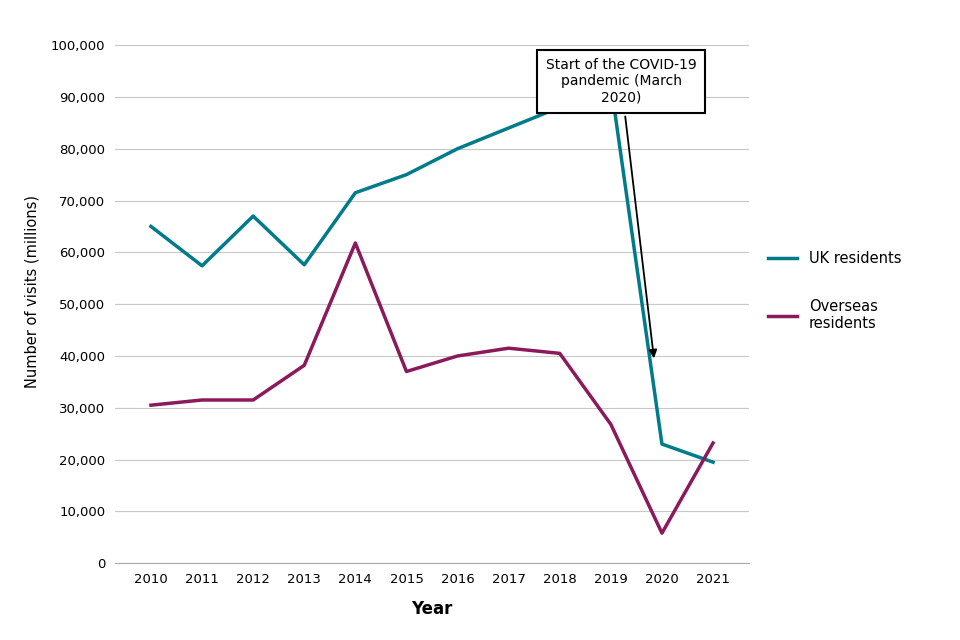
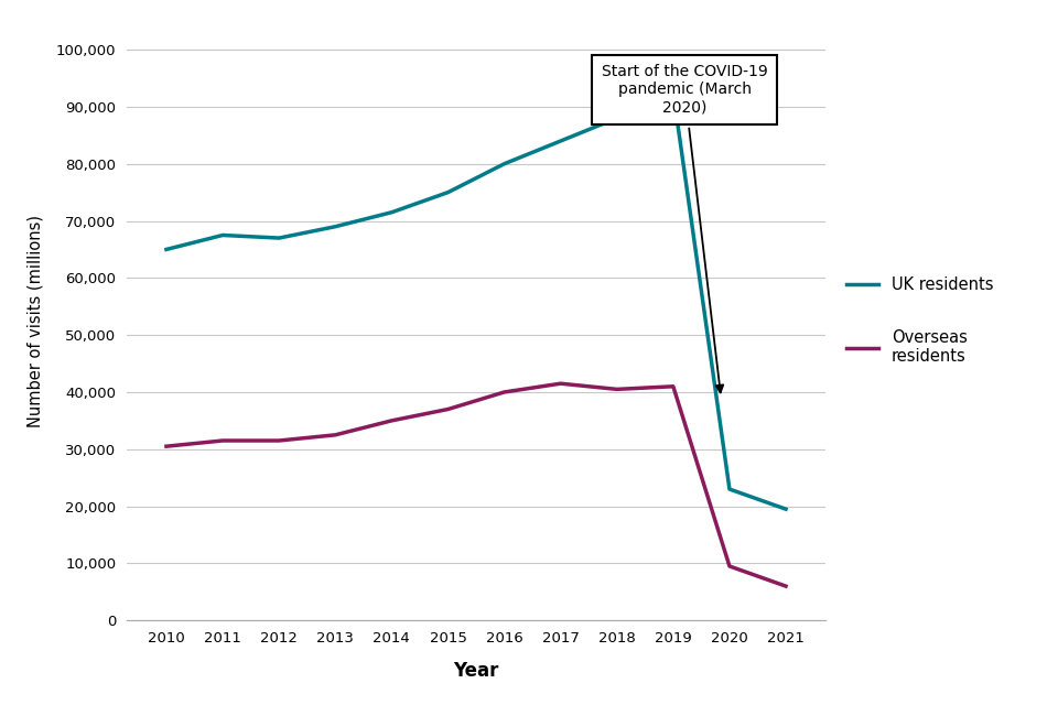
UK residents/2011: 57,400 -> 67,500
UK residents/2013: 57,600 -> 69,000
Overseas residents/2013: 38,200 -> 32,500
Overseas residents/2014: 61,800 -> 35,000
Overseas residents/2019: 26,800 -> 41,000
Overseas residents/2020: 5,800 -> 9,500
Overseas residents/2021: 23,200 -> 6,000
